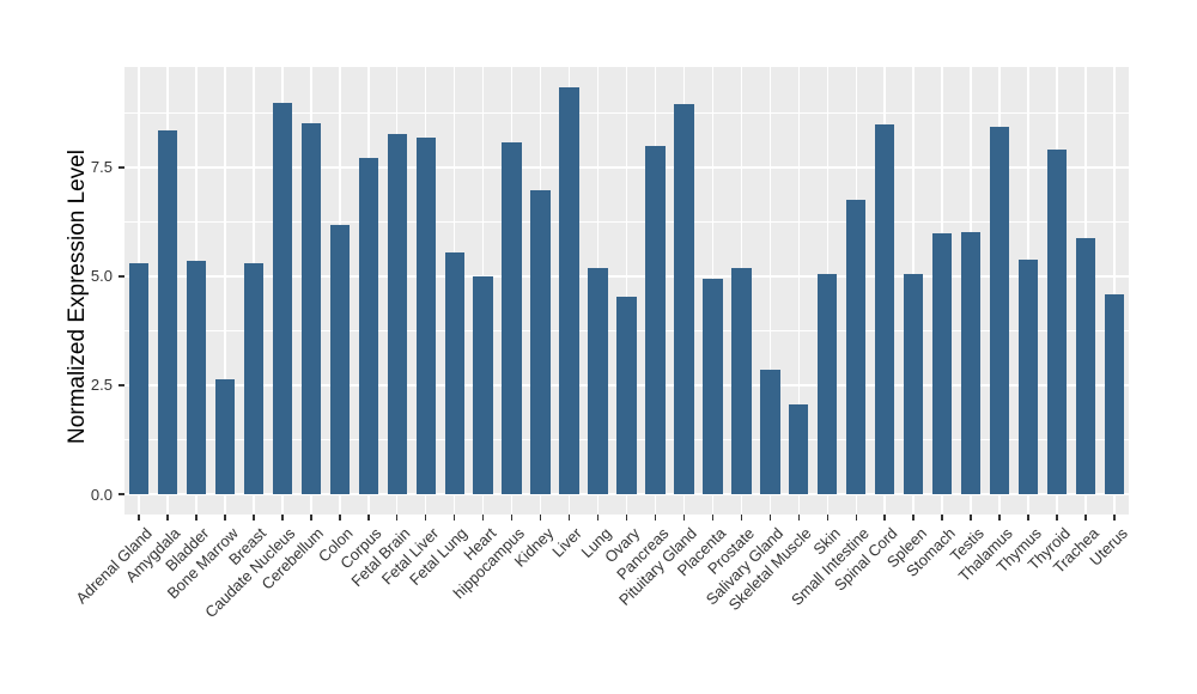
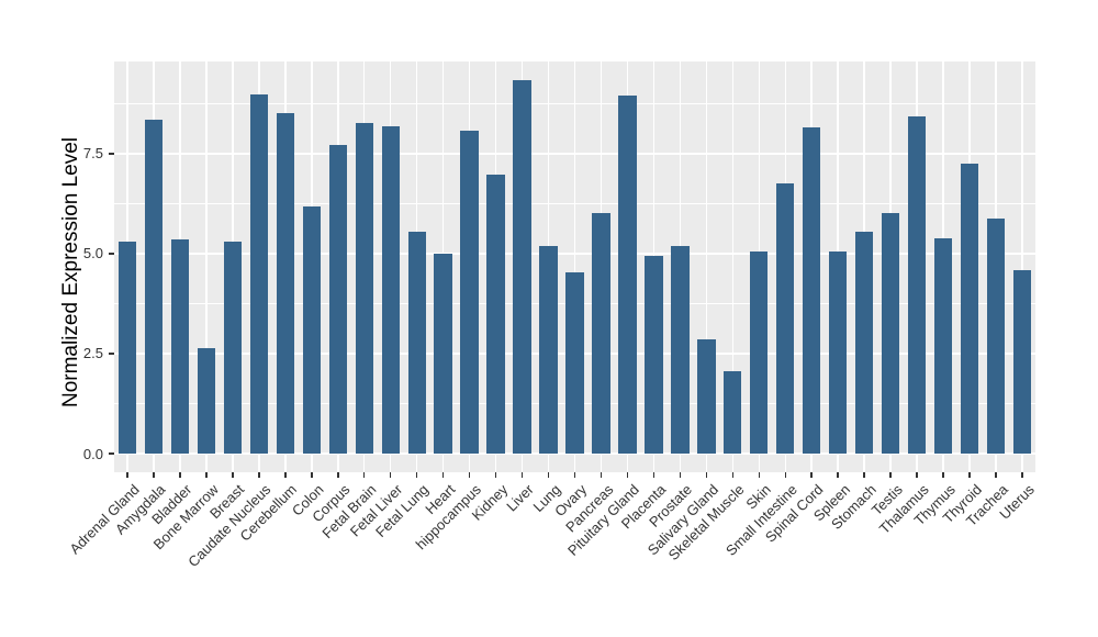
Pancreas: 8.0 -> 6.0
Spinal Cord: 8.5 -> 8.2
Stomach: 6.0 -> 5.5
Thyroid: 7.9 -> 7.2
